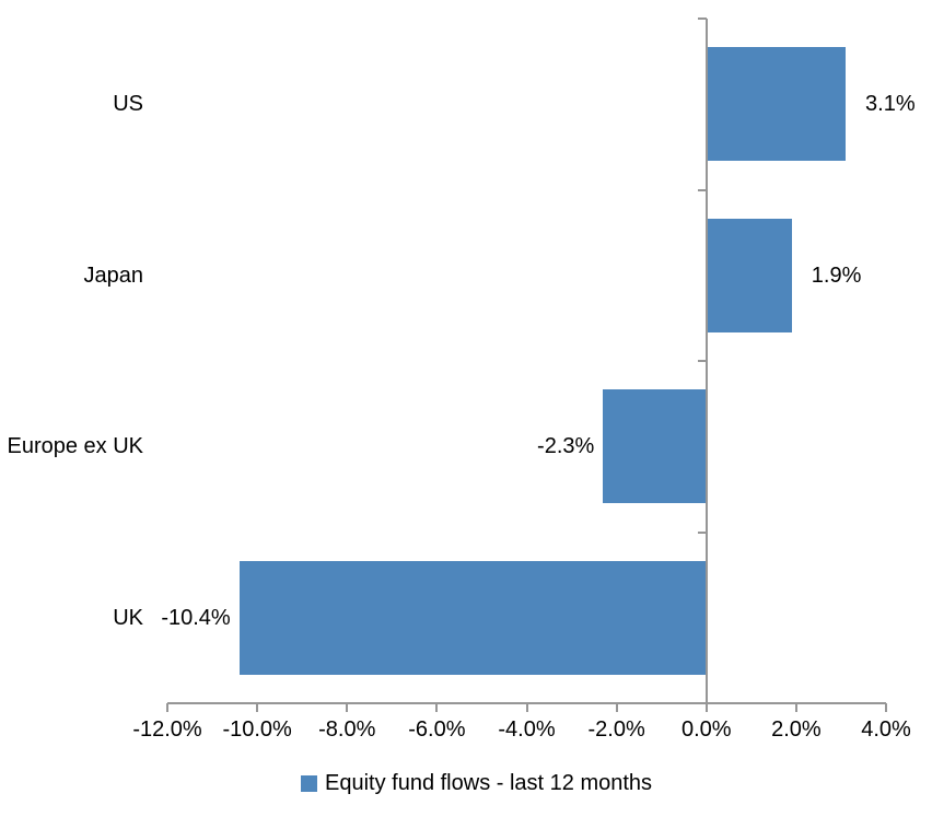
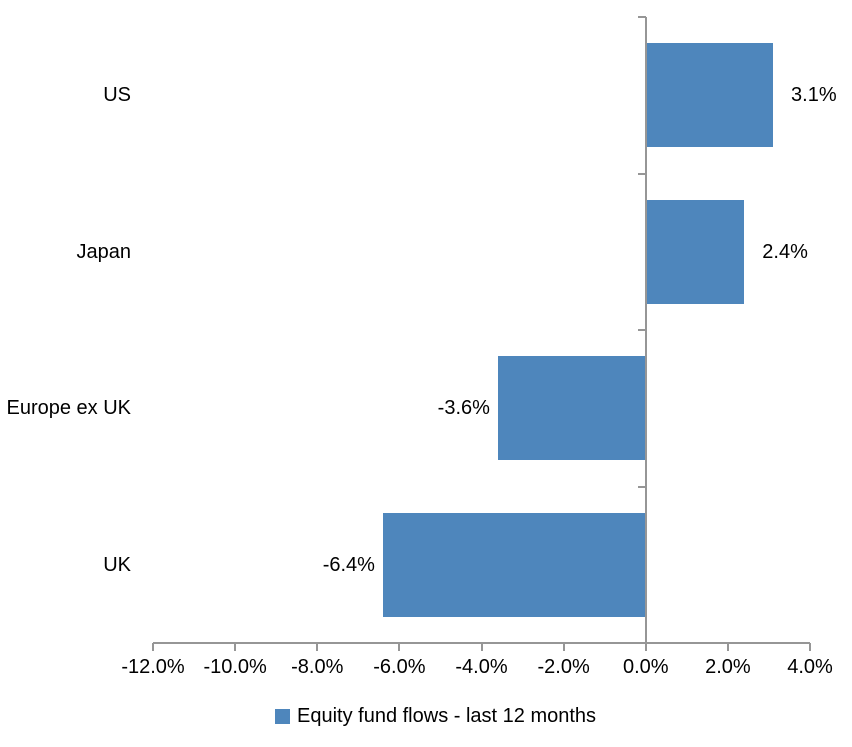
Japan: 1.9% -> 2.4%
Europe ex UK: -2.3% -> -3.6%
UK: -10.4% -> -6.4%
